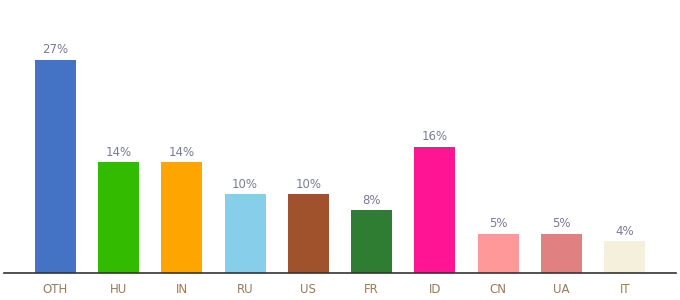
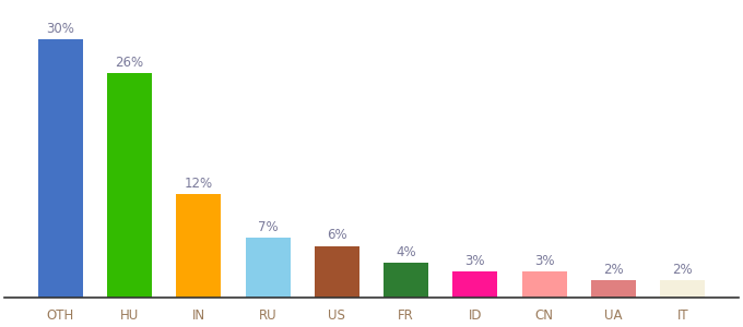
OTH: 27% -> 30%
HU: 14% -> 26%
IN: 14% -> 12%
RU: 10% -> 7%
US: 10% -> 6%
FR: 8% -> 4%
ID: 16% -> 3%
CN: 5% -> 3%
UA: 5% -> 2%
IT: 4% -> 2%
